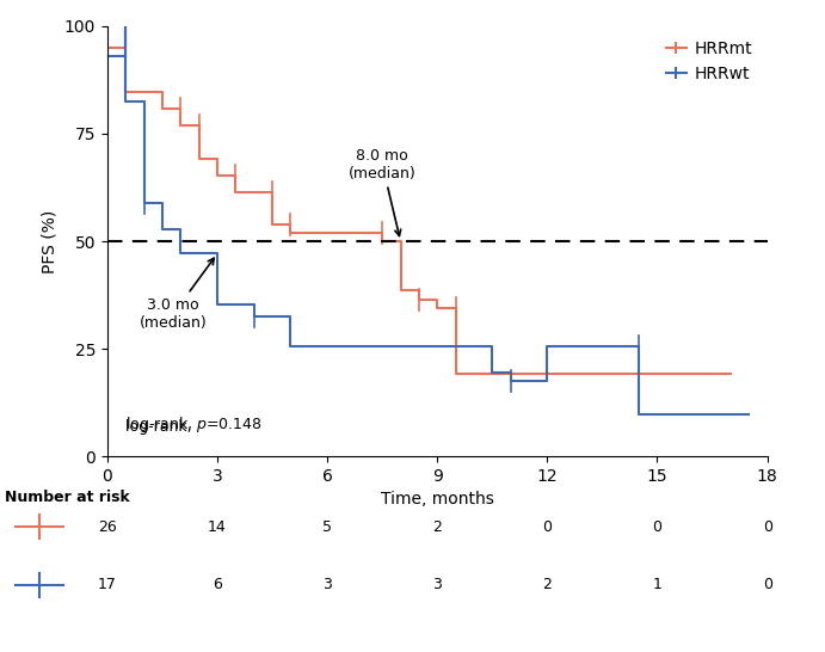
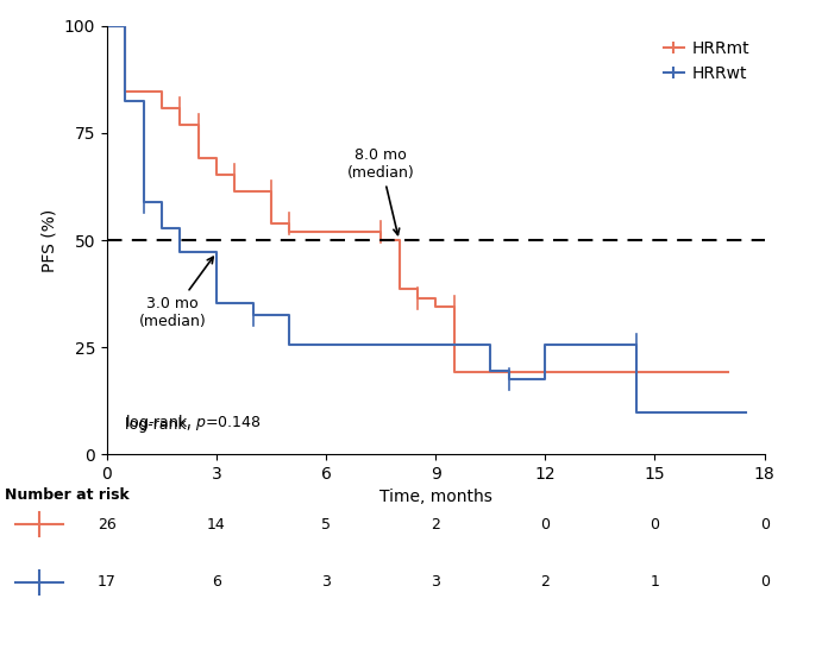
HRRmt/0: 95.0 -> 100.0
HRRwt/0: 93.0 -> 100.0
